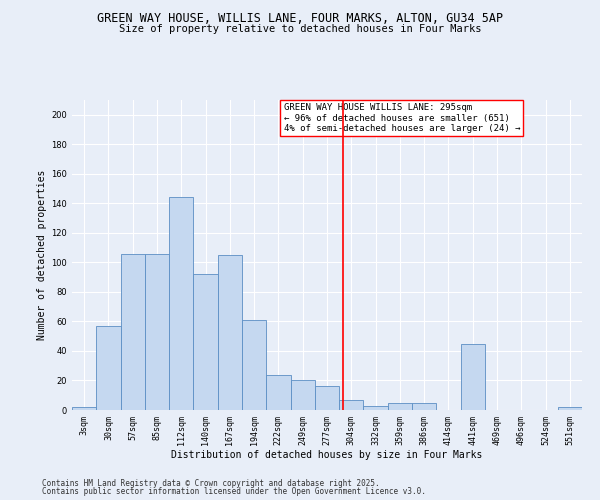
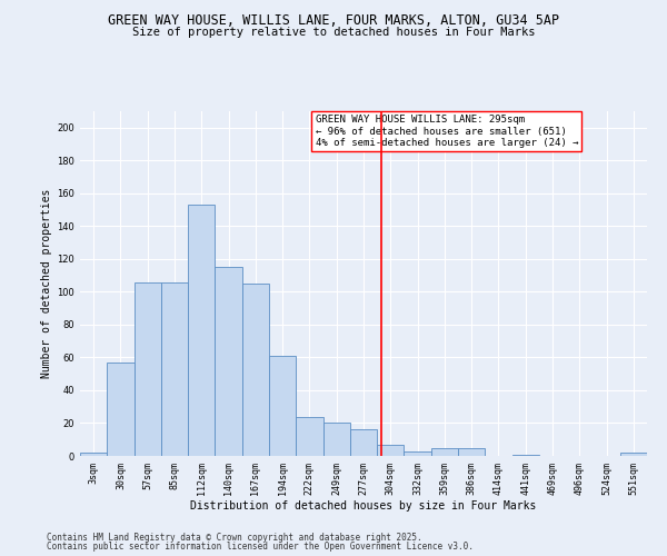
112sqm: 144 -> 153
140sqm: 92 -> 115
441sqm: 45 -> 1
